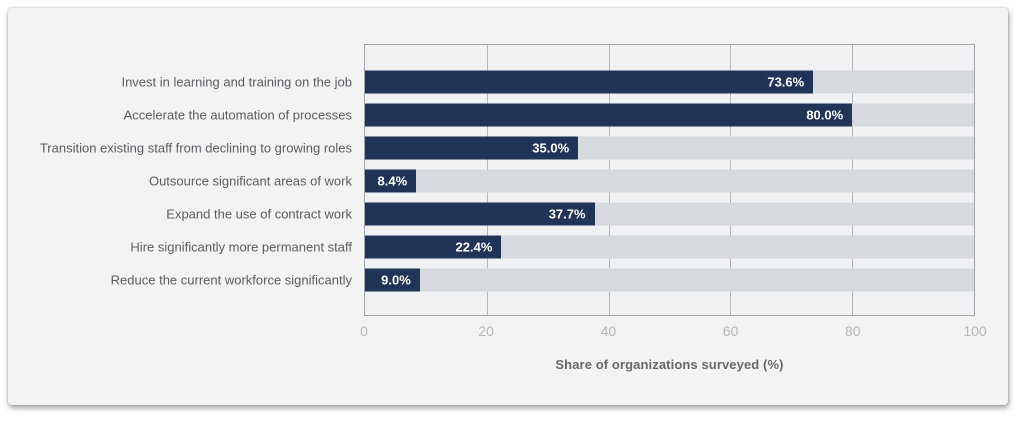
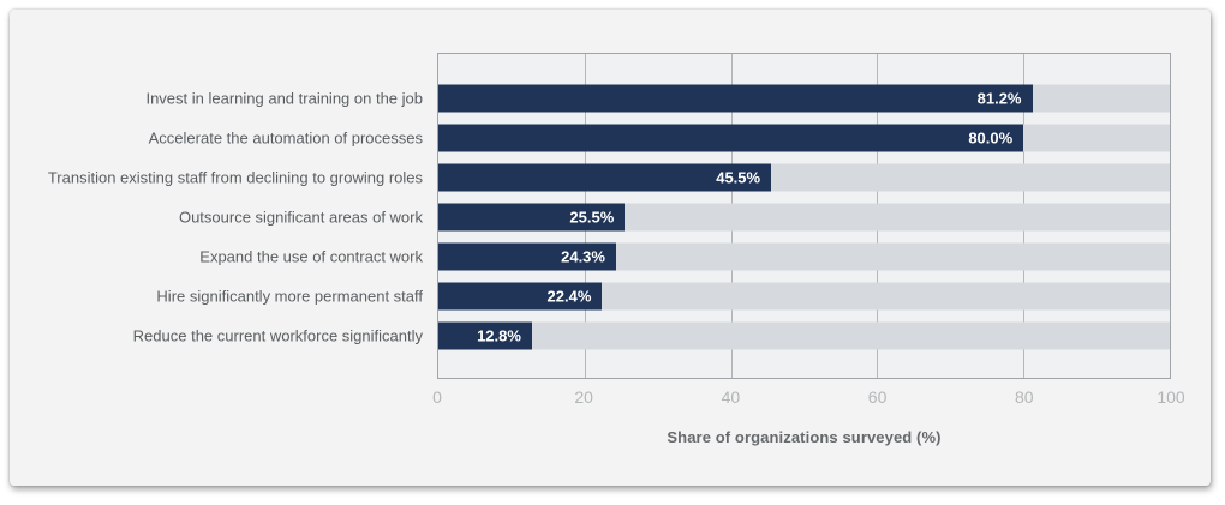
Invest in learning and training on the job: 73.6% -> 81.2%
Transition existing staff from declining to growing roles: 35.0% -> 45.5%
Outsource significant areas of work: 8.4% -> 25.5%
Expand the use of contract work: 37.7% -> 24.3%
Reduce the current workforce significantly: 9.0% -> 12.8%
